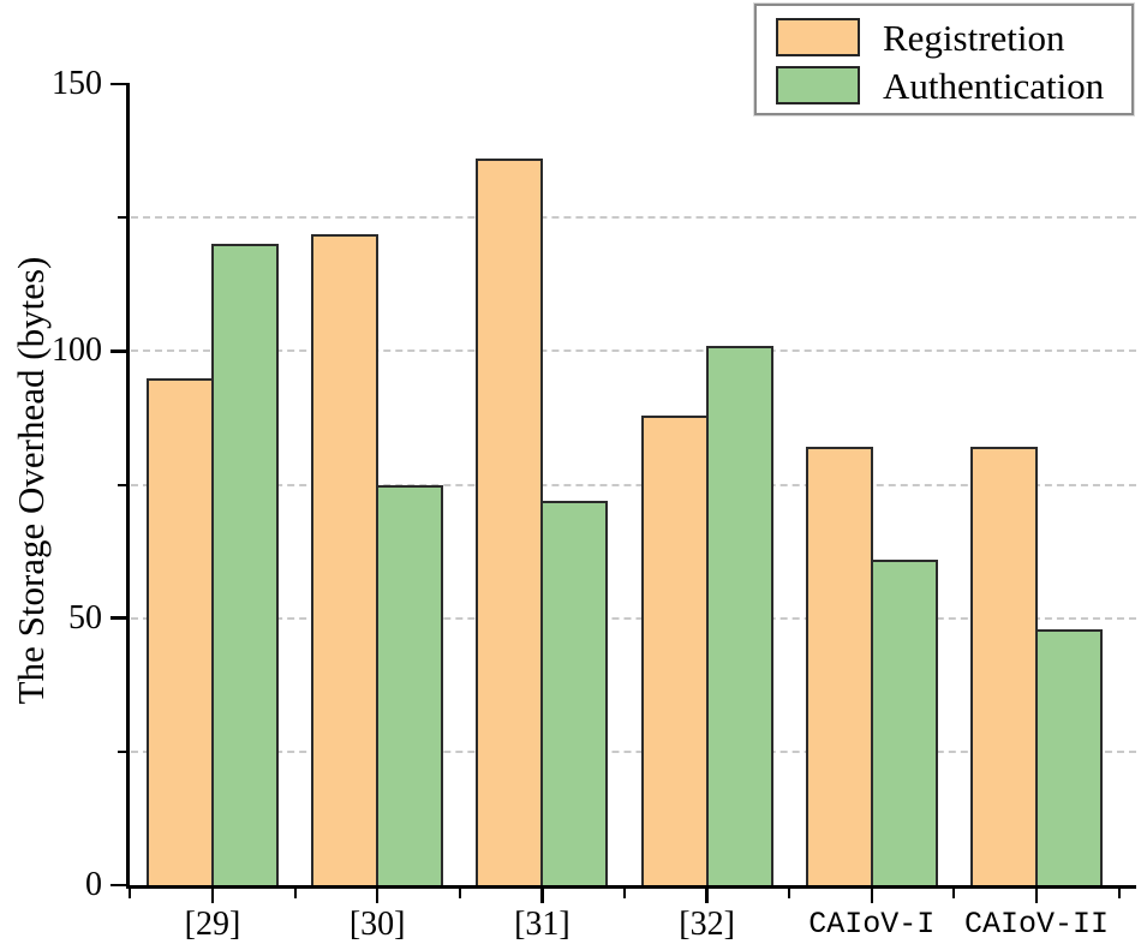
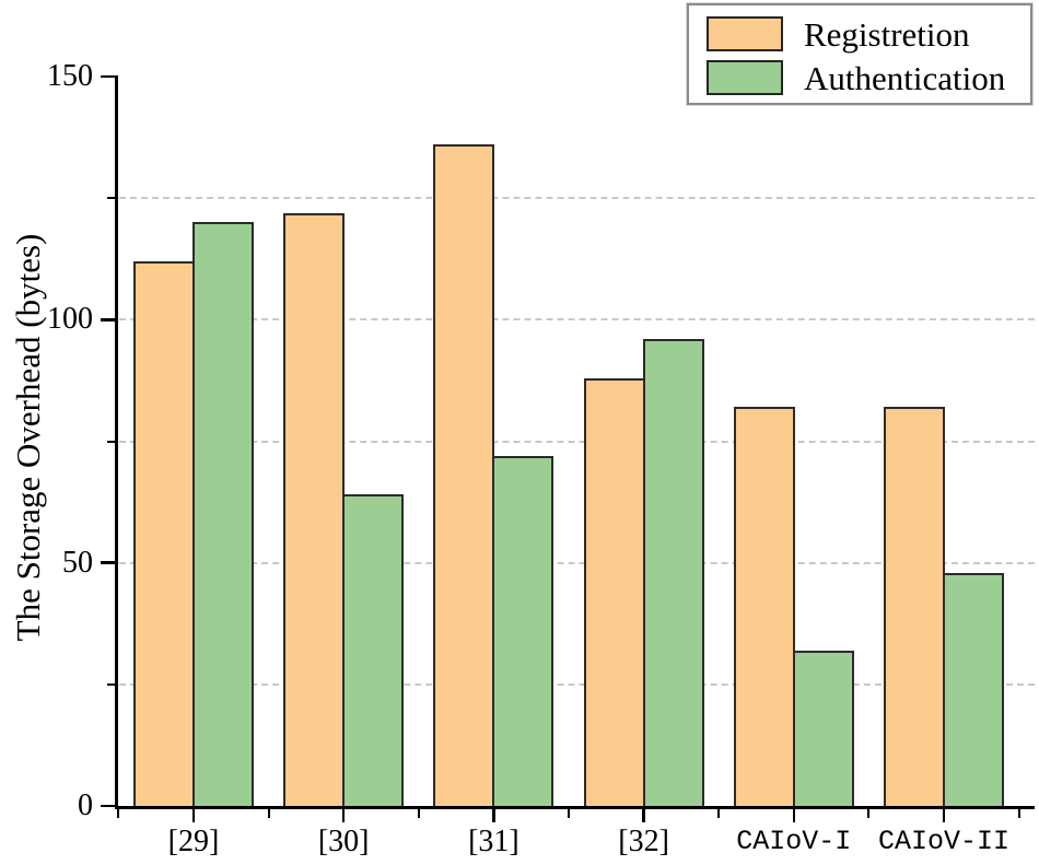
Registretion/[29]: 95 -> 112
Authentication/[30]: 75 -> 64
Authentication/[32]: 101 -> 96
Authentication/CAIoV-I: 61 -> 32
